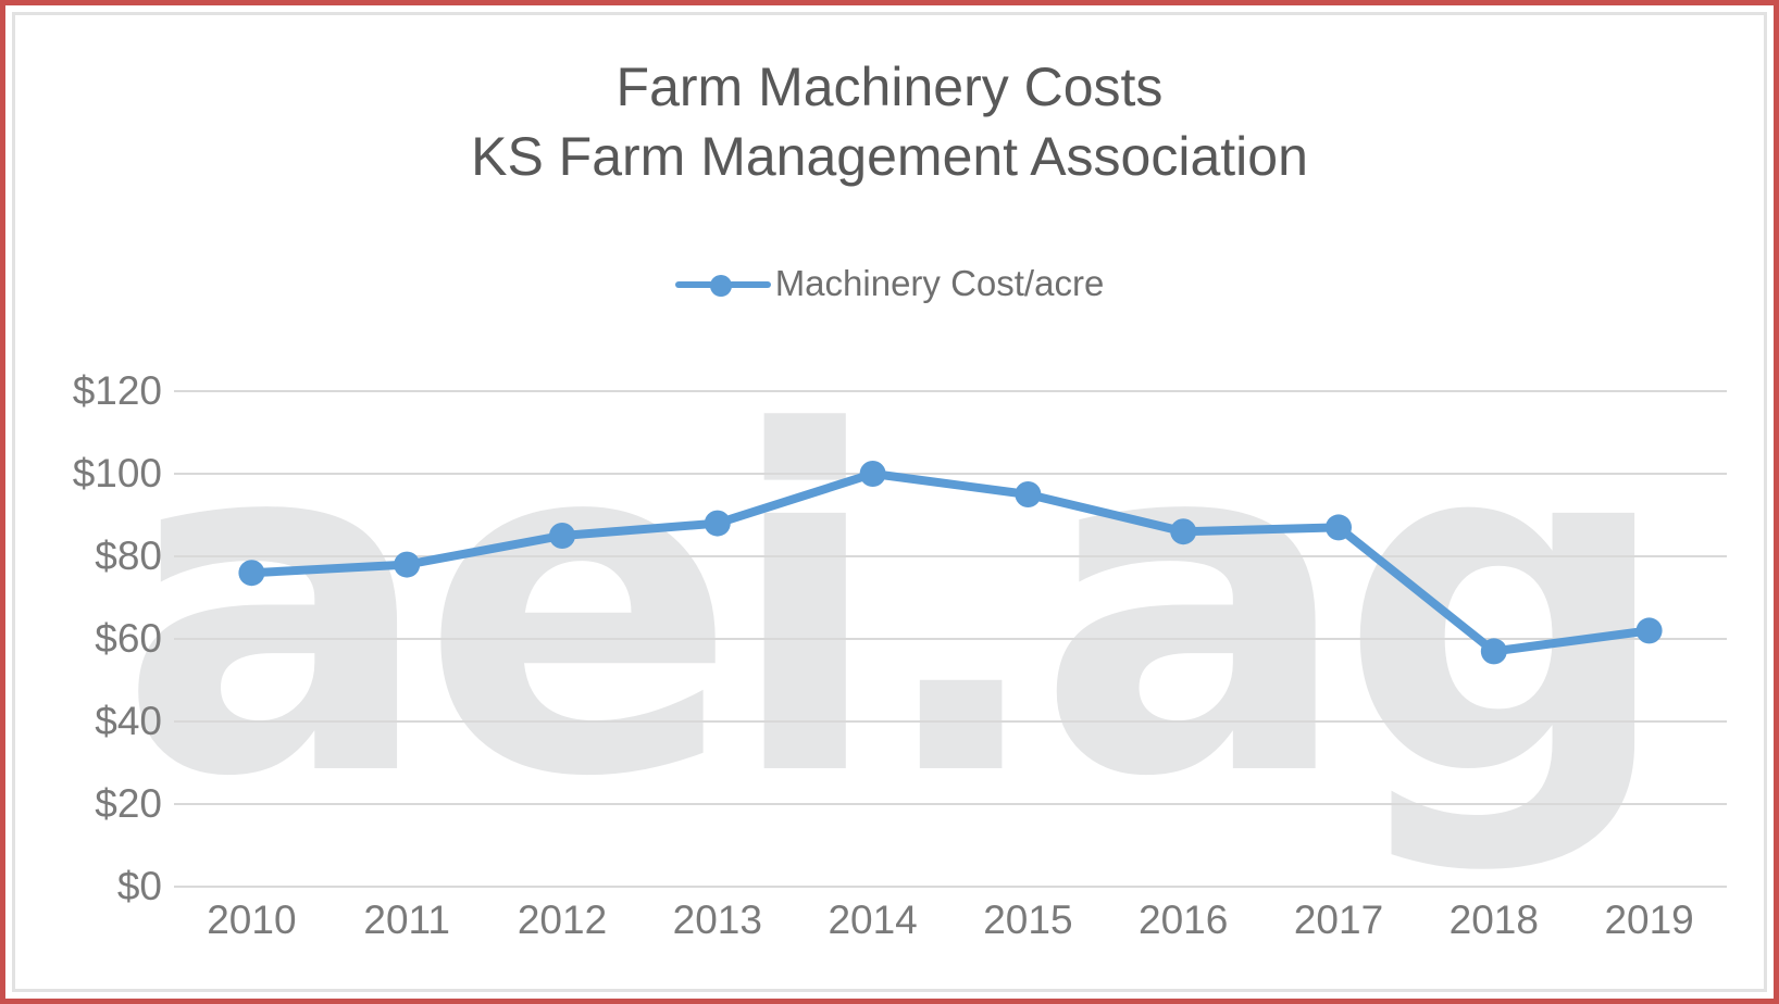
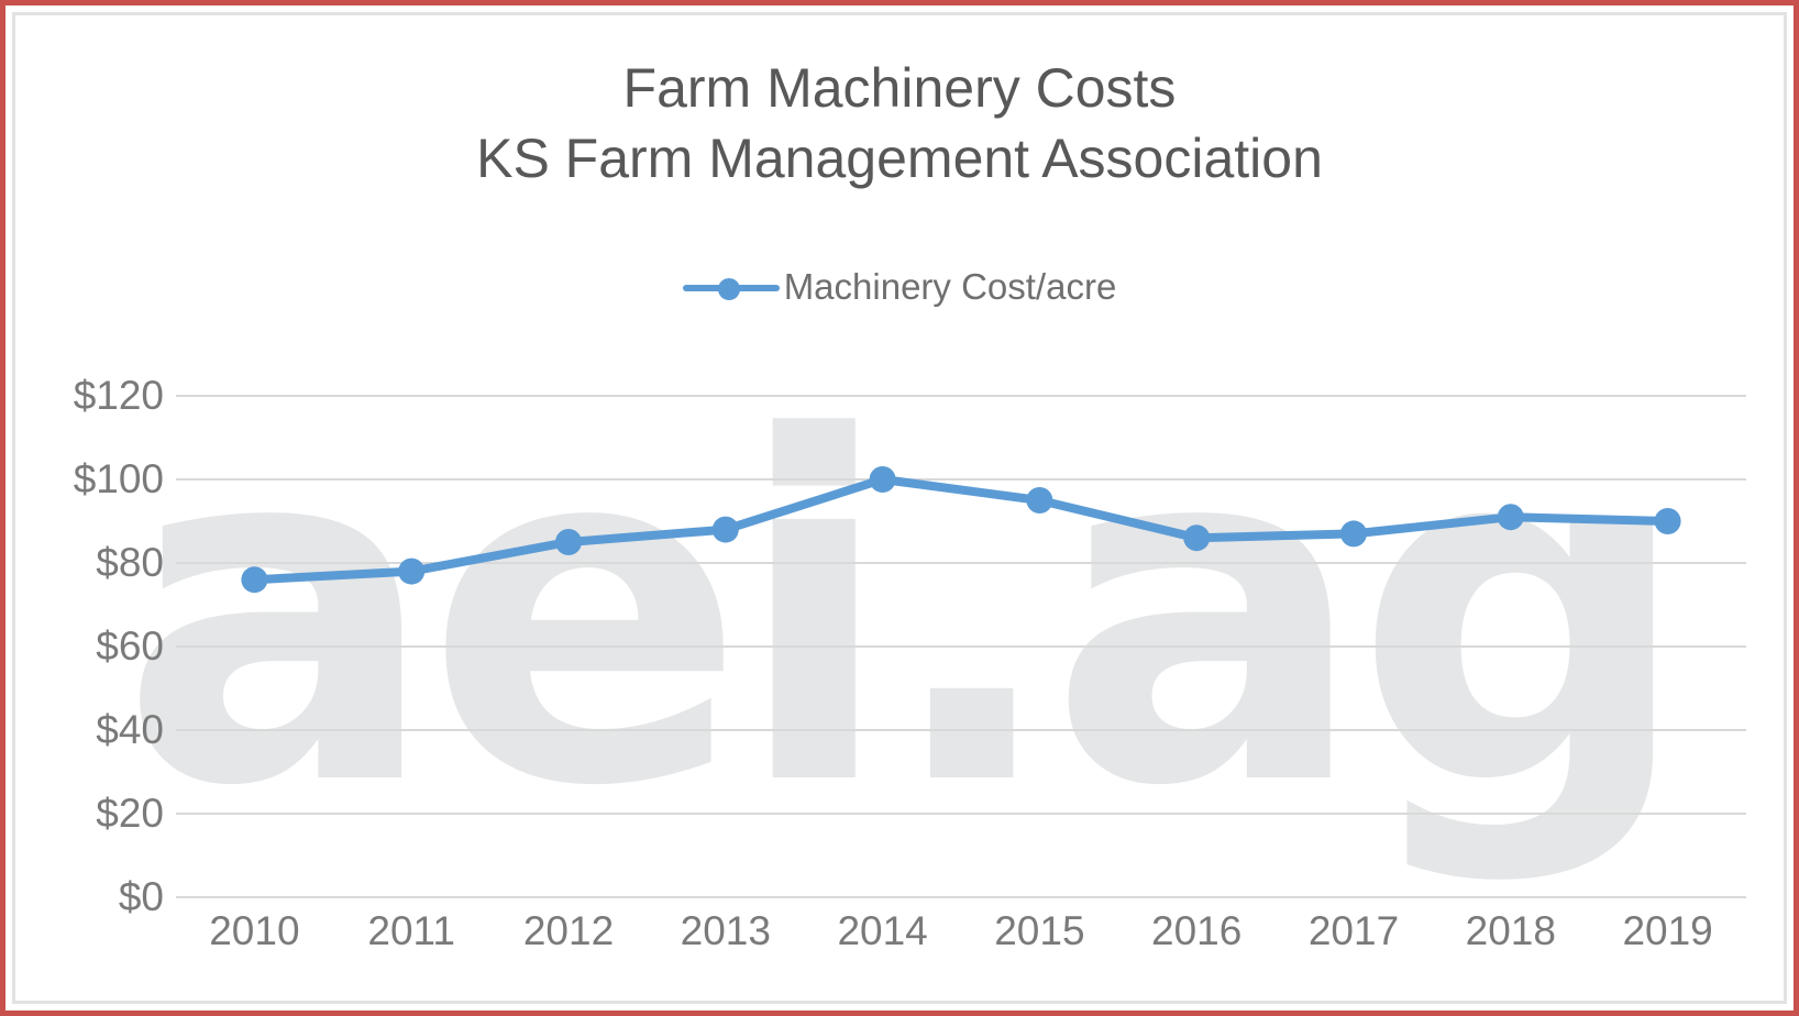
2018: $57 -> $91
2019: $62 -> $90
